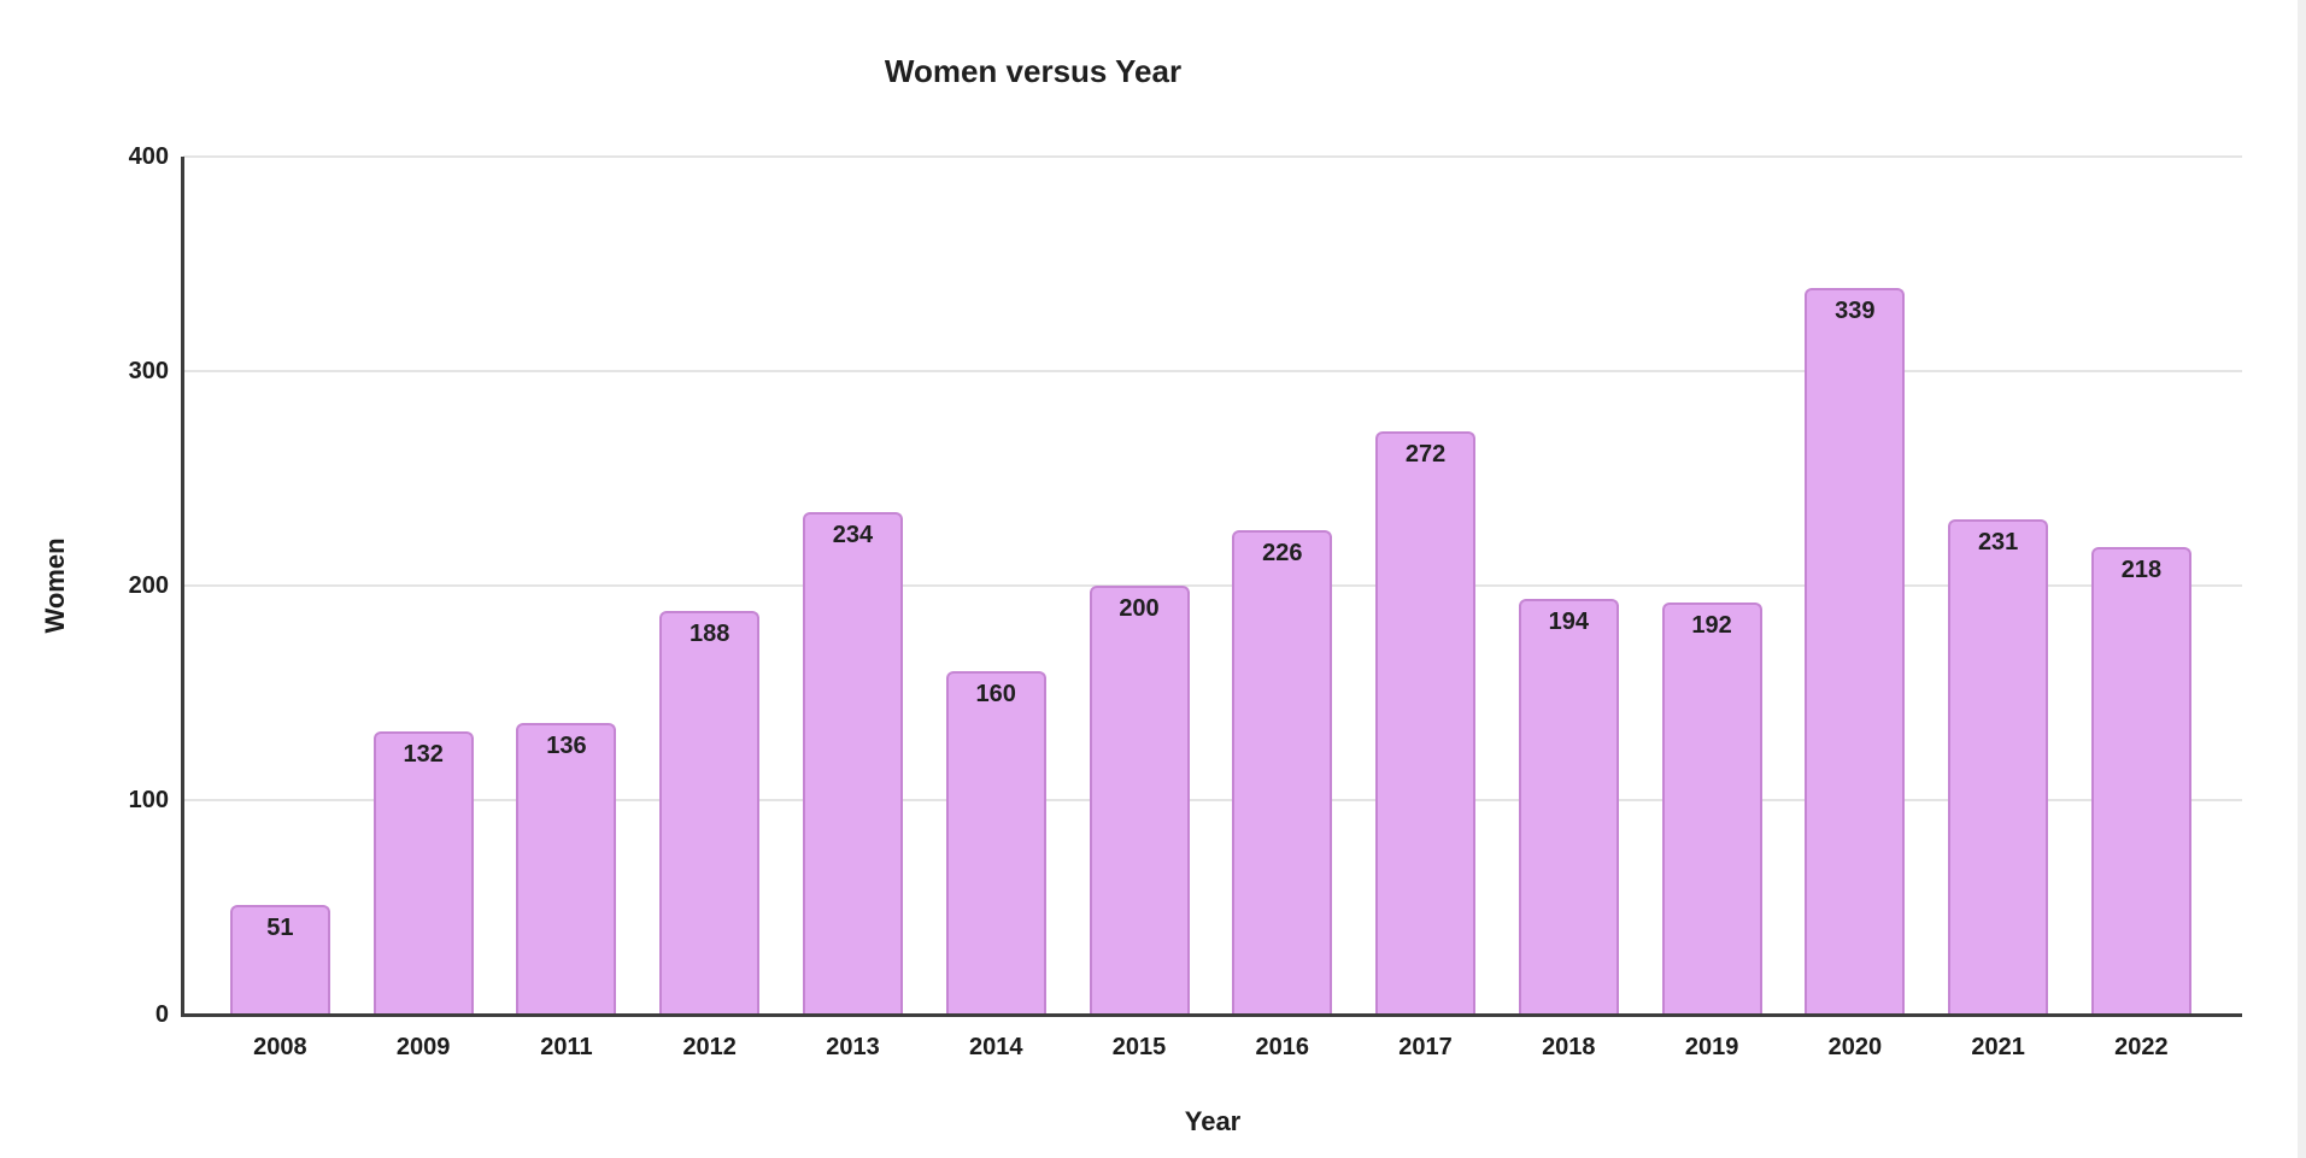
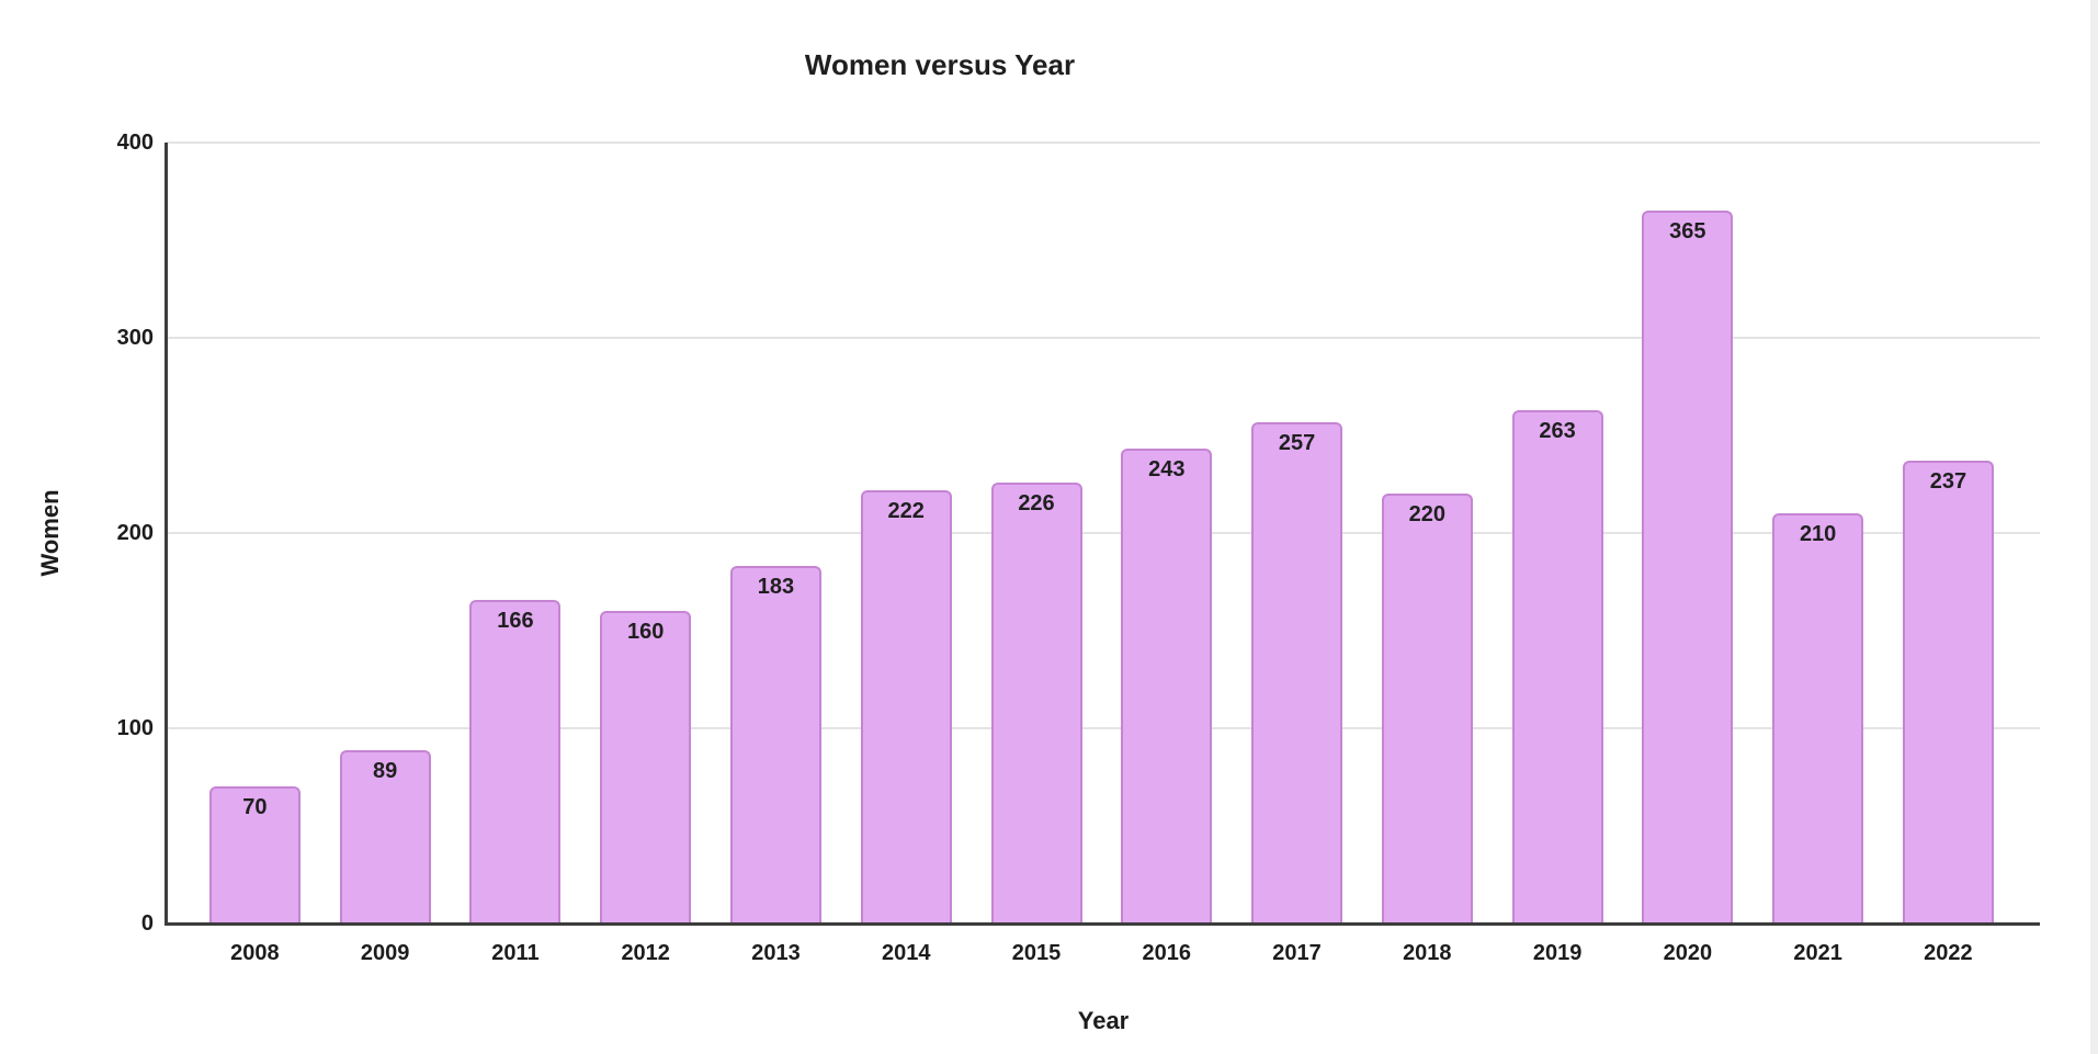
2008: 51 -> 70
2009: 132 -> 89
2011: 136 -> 166
2012: 188 -> 160
2013: 234 -> 183
2014: 160 -> 222
2015: 200 -> 226
2016: 226 -> 243
2017: 272 -> 257
2018: 194 -> 220
2019: 192 -> 263
2020: 339 -> 365
2021: 231 -> 210
2022: 218 -> 237
